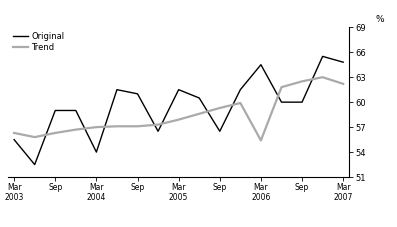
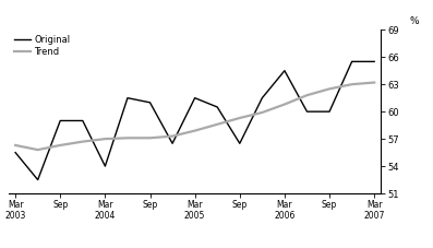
Trend/Mar 2006: 55.4 -> 60.8
Original/Mar 2007: 64.8 -> 65.5
Trend/Mar 2007: 62.2 -> 63.2
